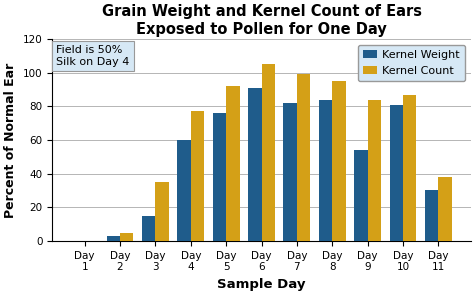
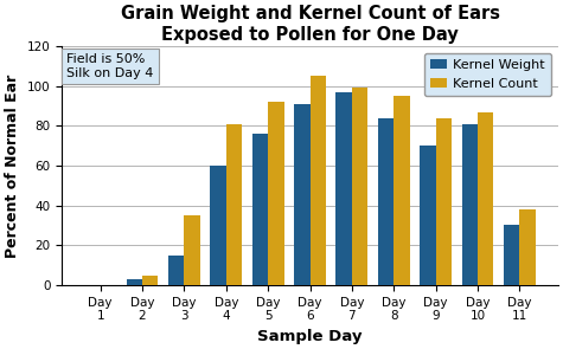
Kernel Count/Day 4: 77 -> 81
Kernel Weight/Day 7: 82 -> 97
Kernel Weight/Day 9: 54 -> 70
